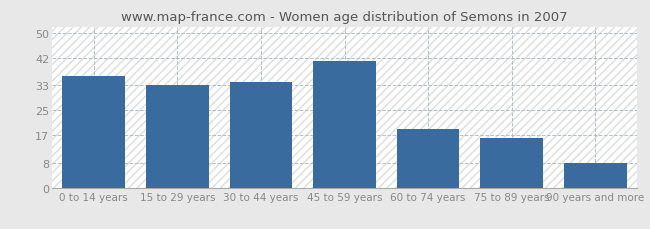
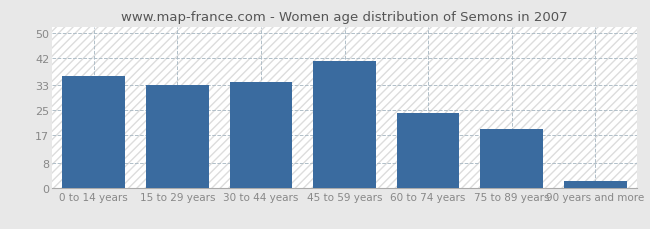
60 to 74 years: 19 -> 24
75 to 89 years: 16 -> 19
90 years and more: 8 -> 2
